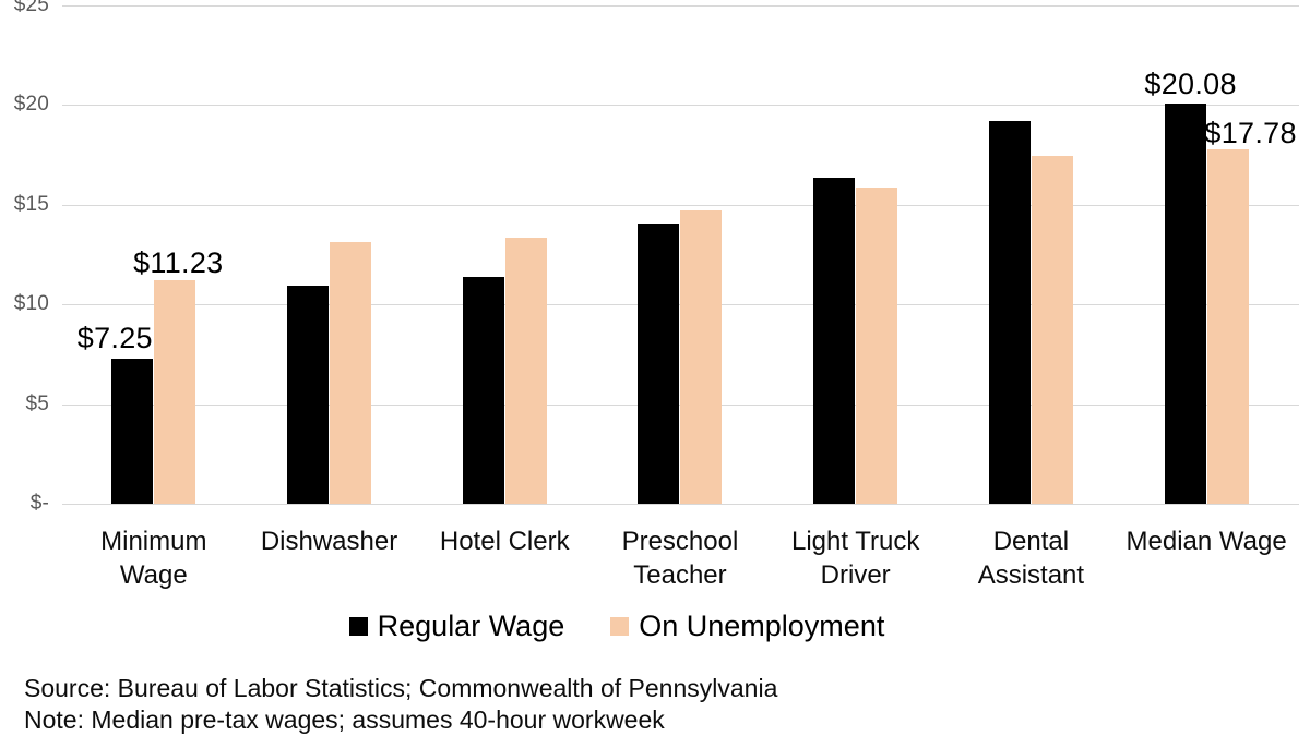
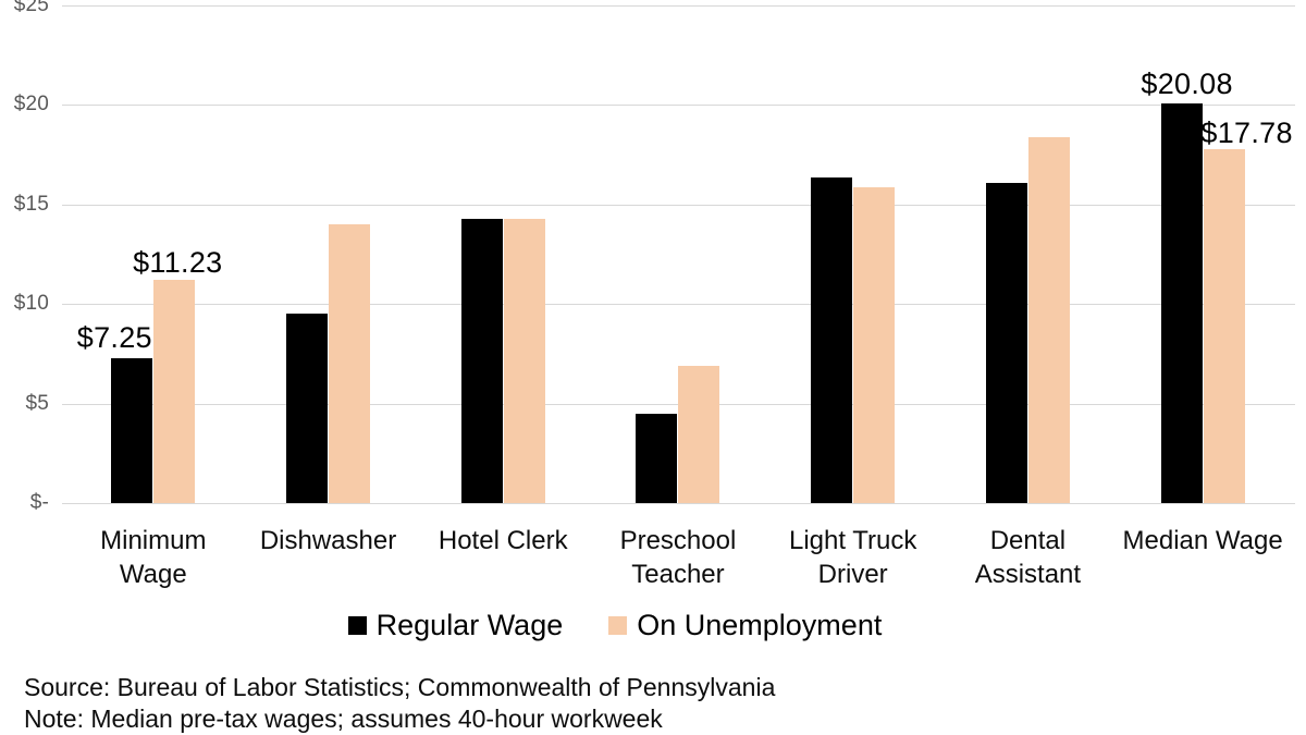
Regular Wage/Dishwasher: $10.9 -> $9.5
On Unemployment/Dishwasher: $13.1 -> $14.0
Regular Wage/Hotel Clerk: $11.4 -> $14.3
On Unemployment/Hotel Clerk: $13.3 -> $14.3
Regular Wage/Preschool Teacher: $14.1 -> $4.5
On Unemployment/Preschool Teacher: $14.7 -> $6.9
Regular Wage/Dental Assistant: $19.2 -> $16.1
On Unemployment/Dental Assistant: $17.4 -> $18.4
